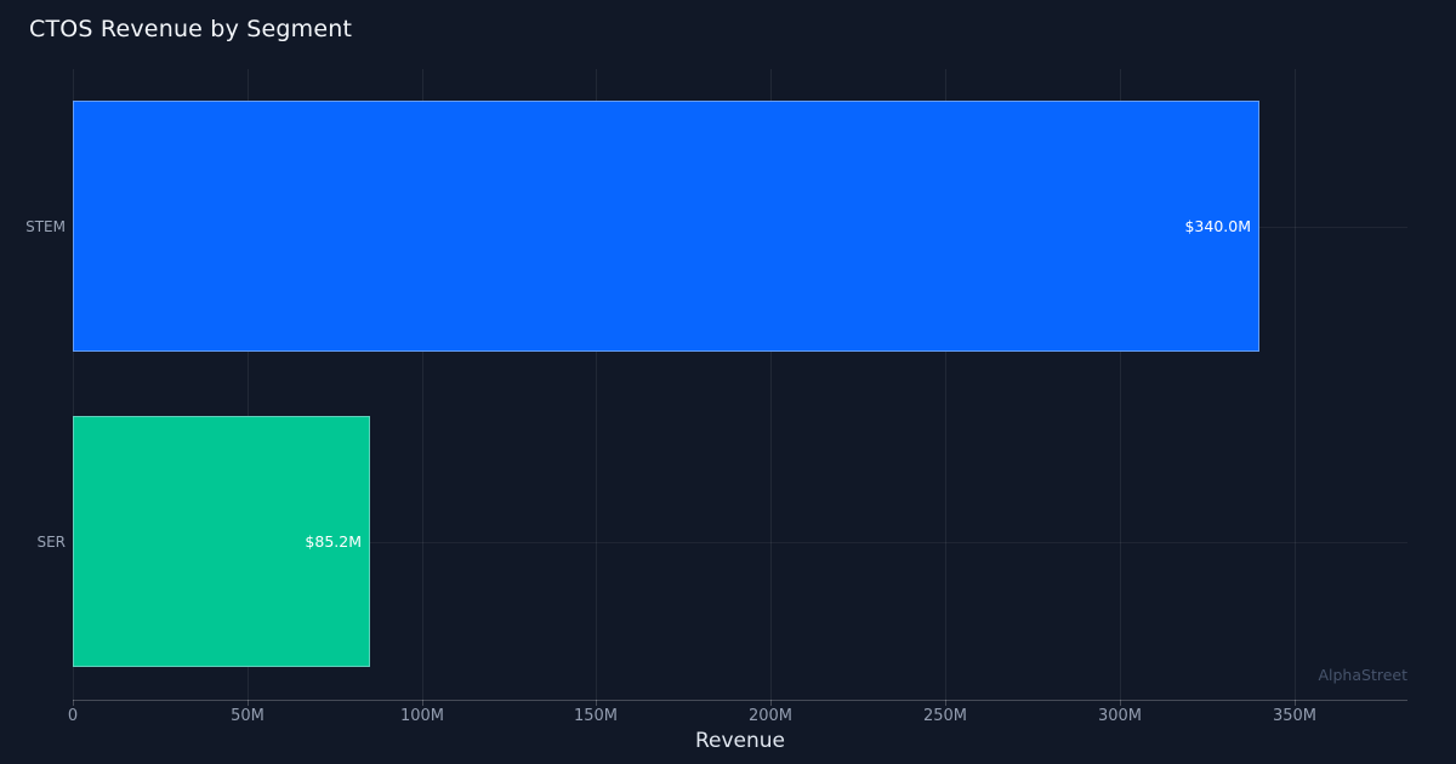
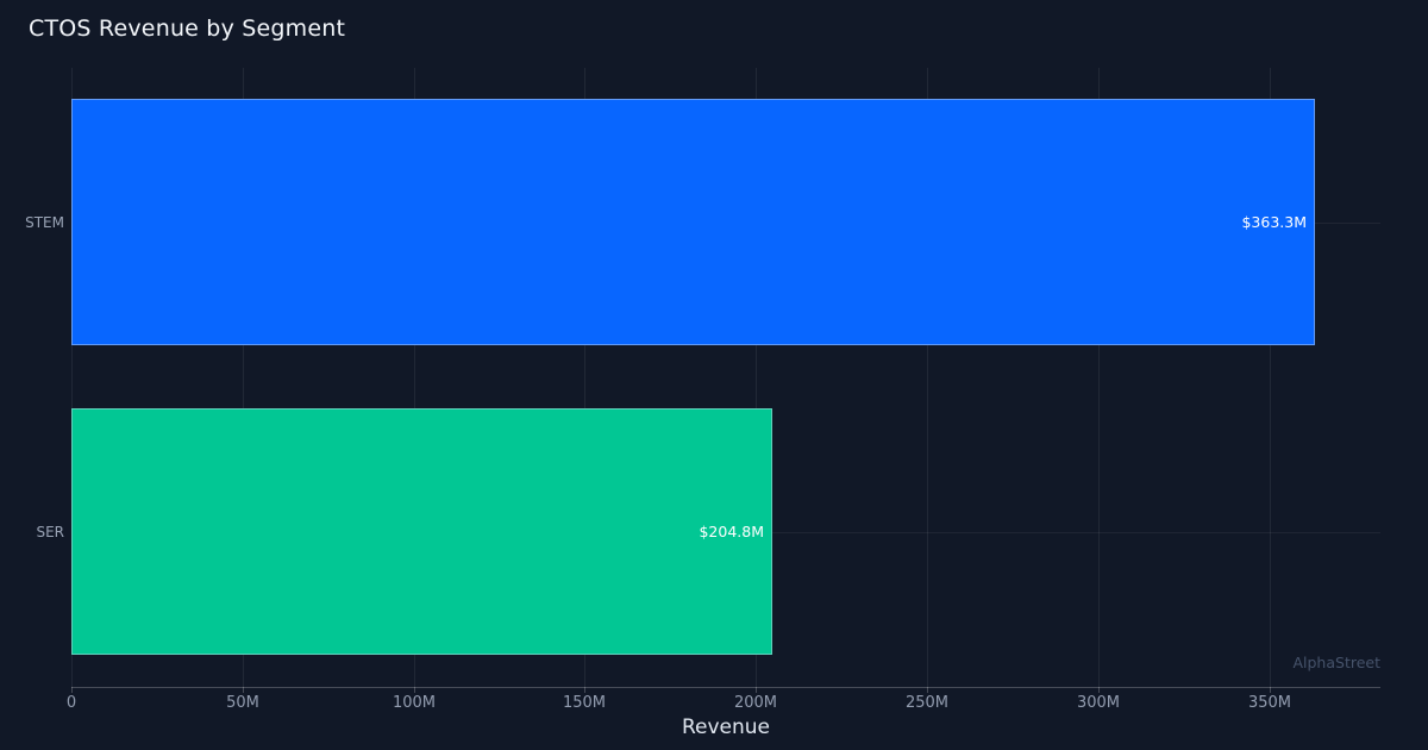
STEM: $340.0M -> $363.3M
SER: $85.2M -> $204.8M
